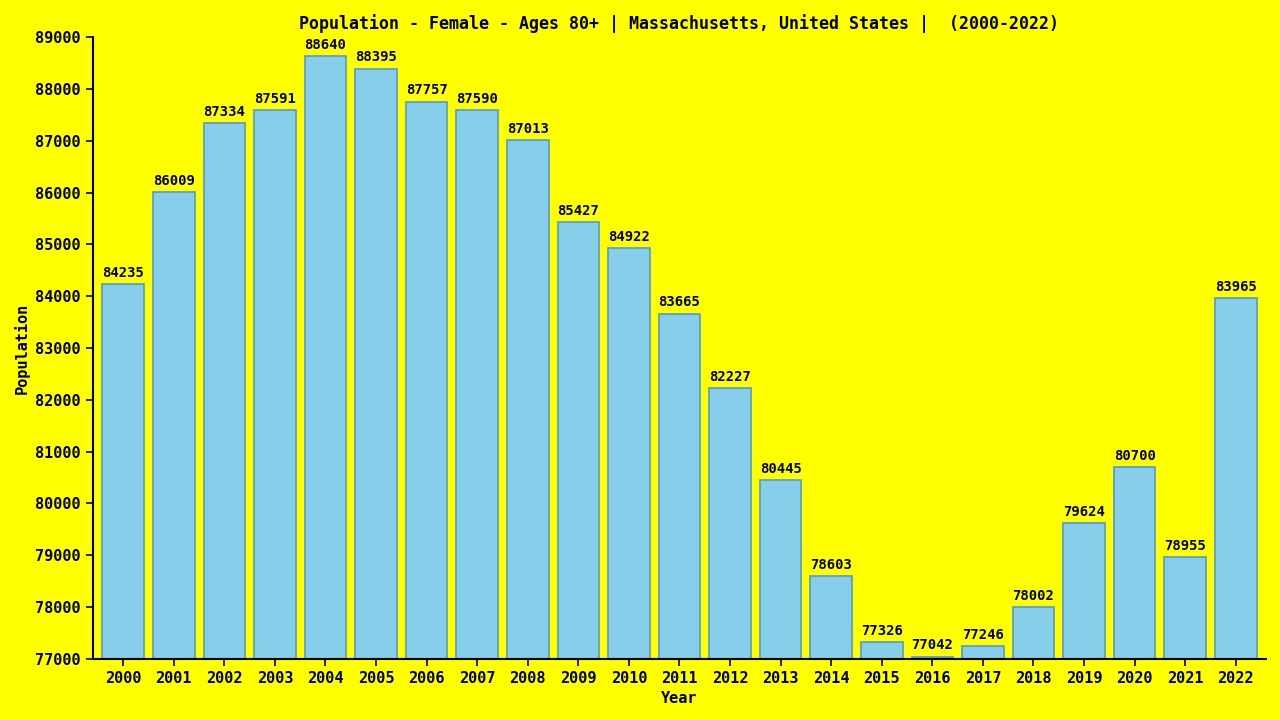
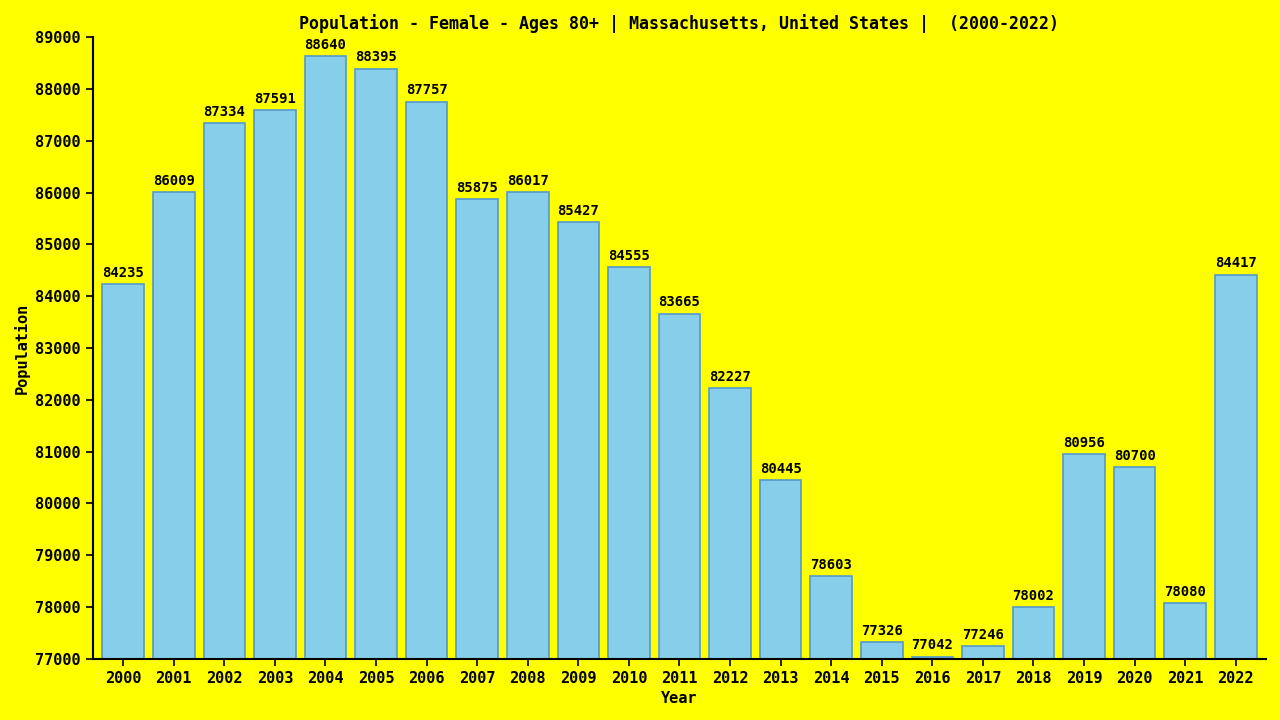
2007: 87590 -> 85875
2008: 87013 -> 86017
2010: 84922 -> 84555
2019: 79624 -> 80956
2021: 78955 -> 78080
2022: 83965 -> 84417
